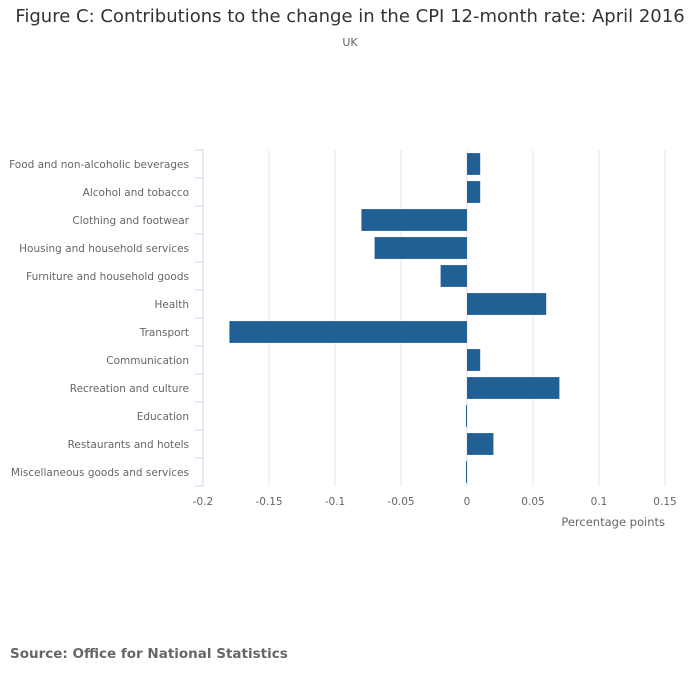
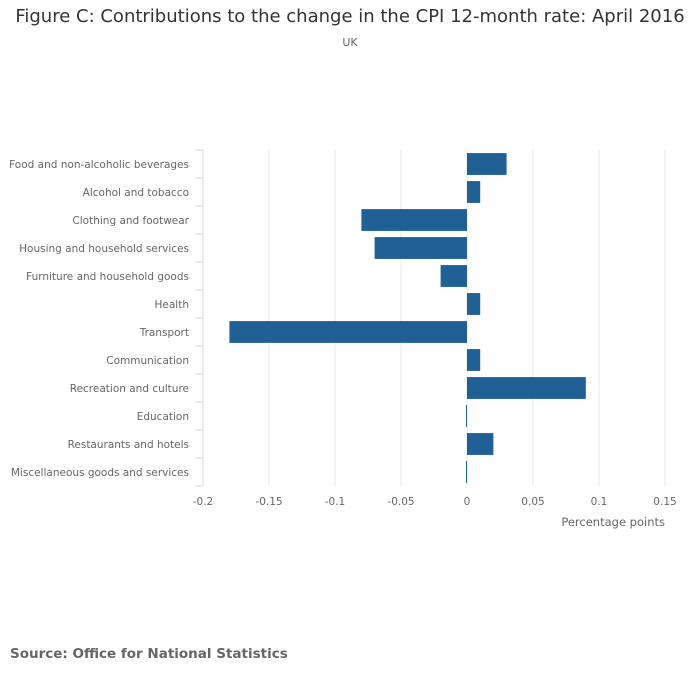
Food and non-alcoholic beverages: 0.01 -> 0.03
Health: 0.06 -> 0.01
Recreation and culture: 0.07 -> 0.09
